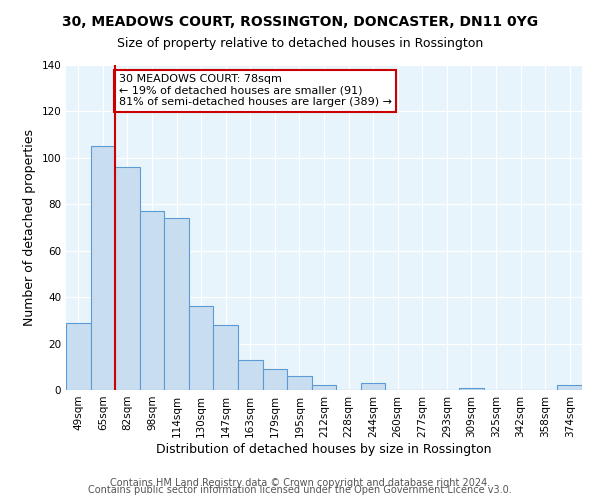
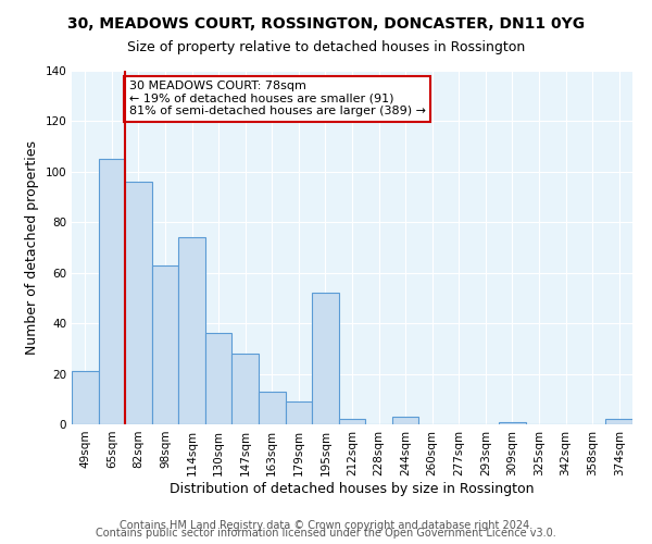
49sqm: 29 -> 21
98sqm: 77 -> 63
195sqm: 6 -> 52
